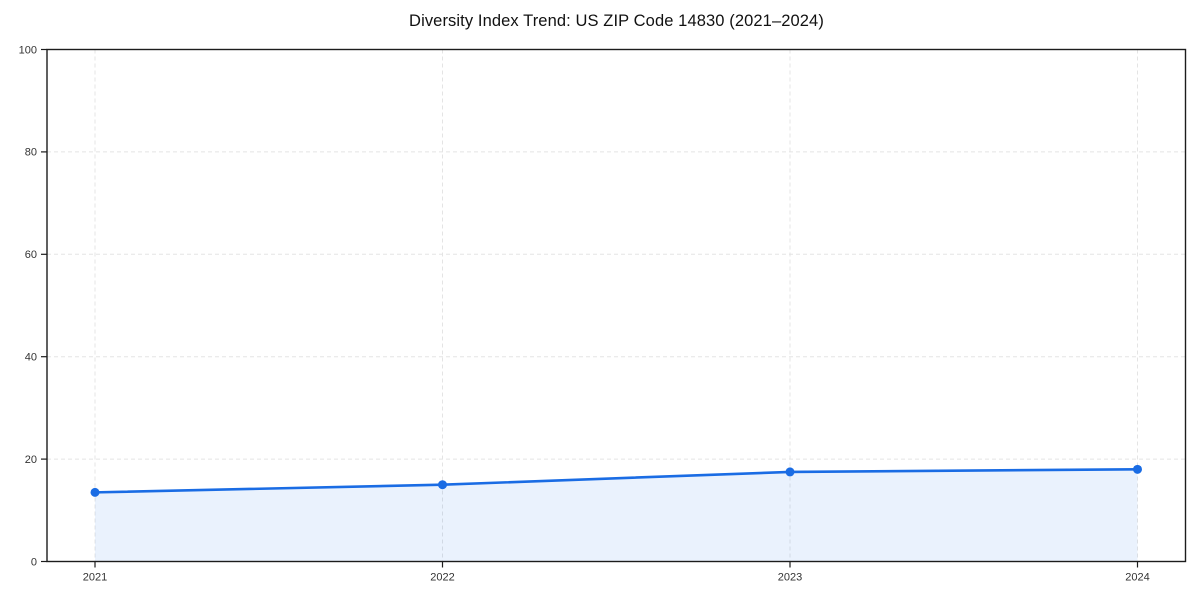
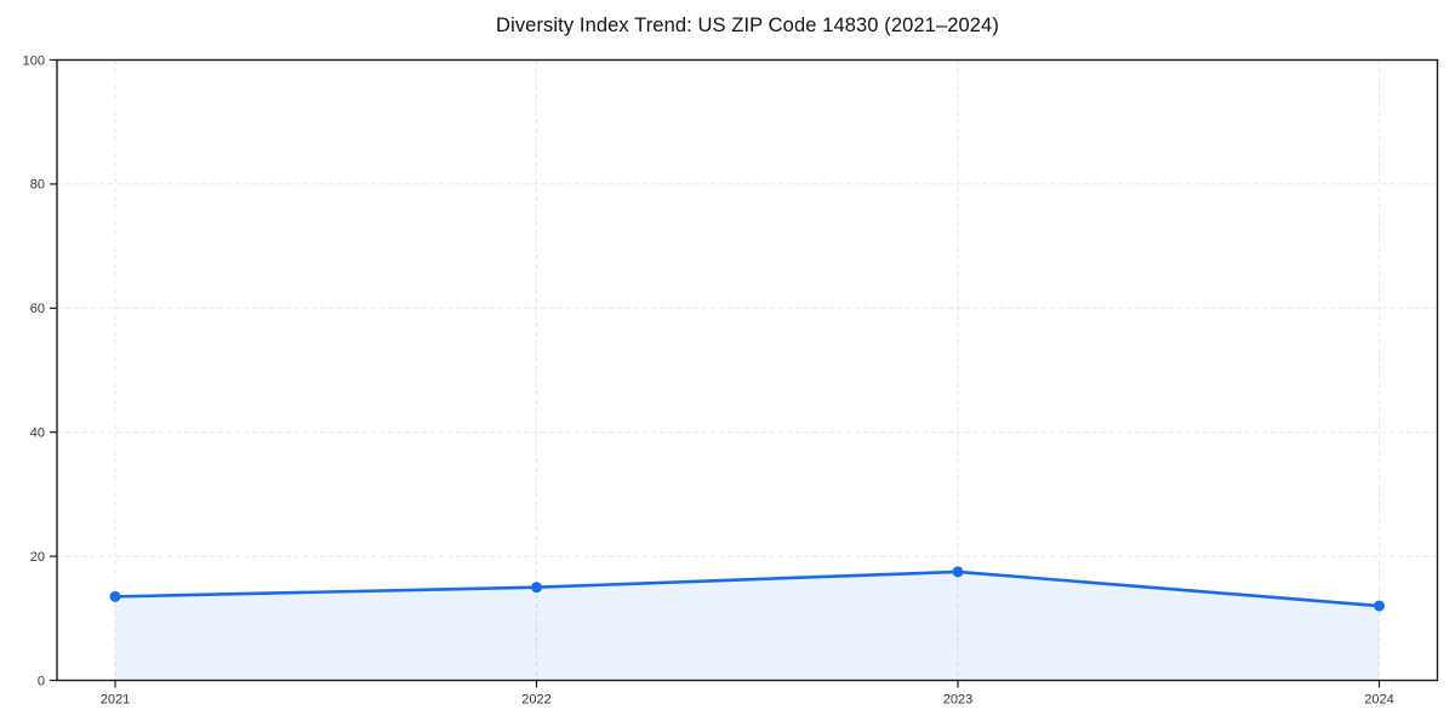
2024: 18 -> 12
